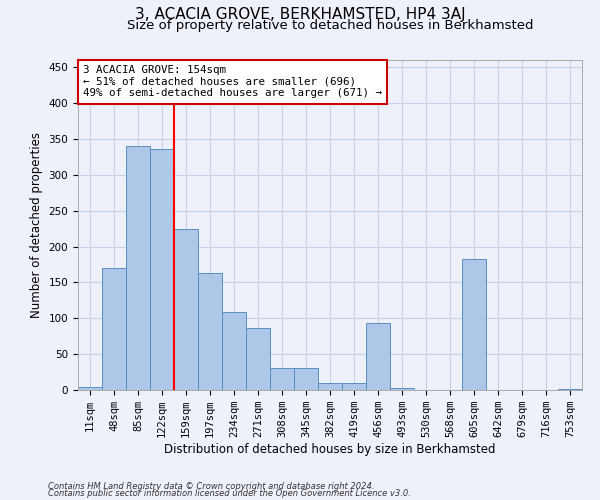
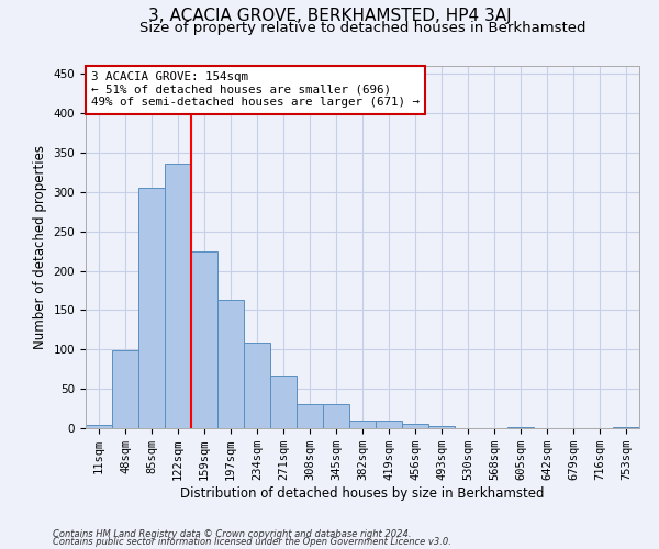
48sqm: 170 -> 99
85sqm: 340 -> 305
271sqm: 86 -> 67
456sqm: 94 -> 6
605sqm: 182 -> 2
